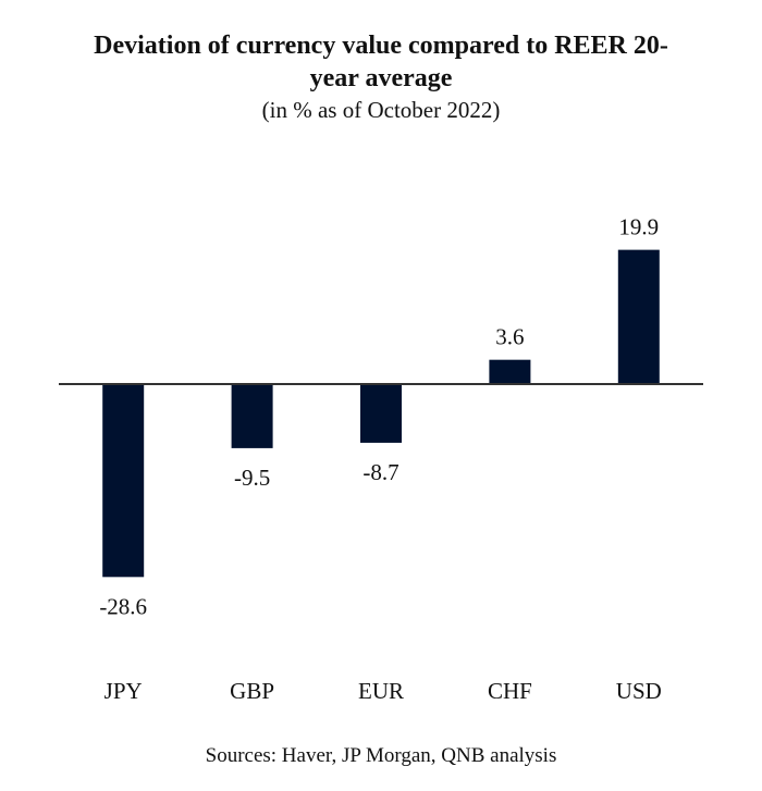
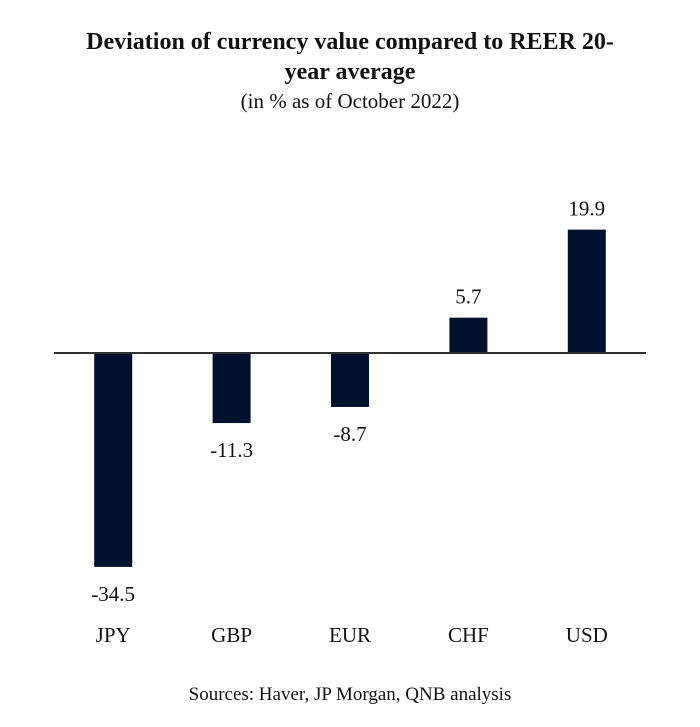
JPY: -28.6 -> -34.5
GBP: -9.5 -> -11.3
CHF: 3.6 -> 5.7
